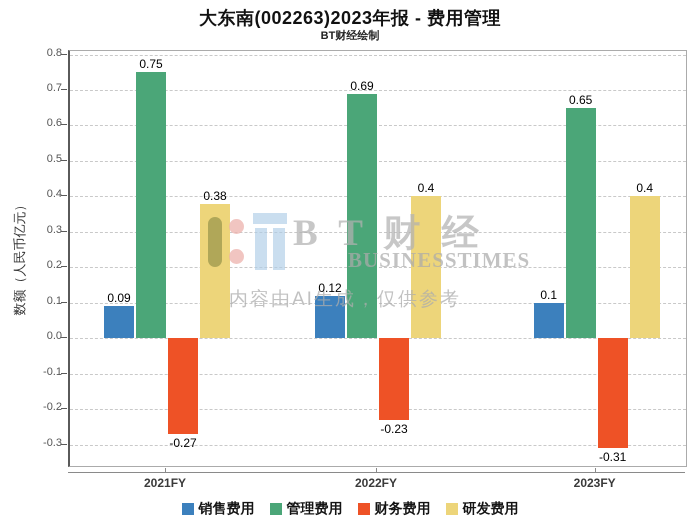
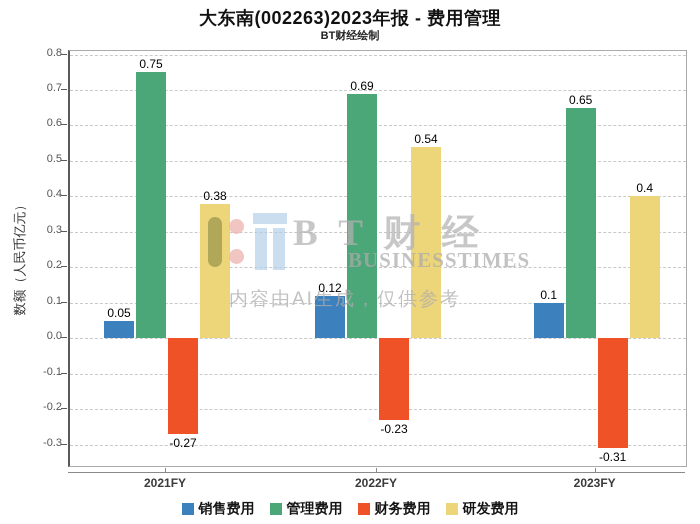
销售费用/2021FY: 0.09 -> 0.05
研发费用/2022FY: 0.4 -> 0.54
